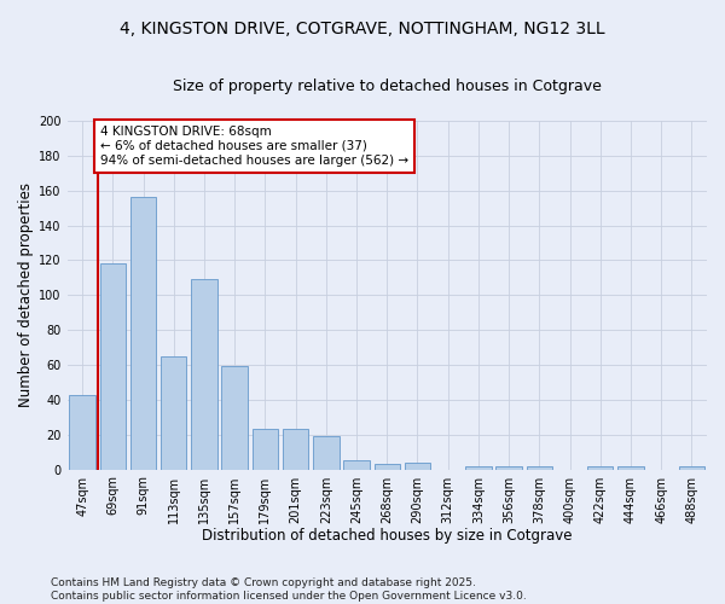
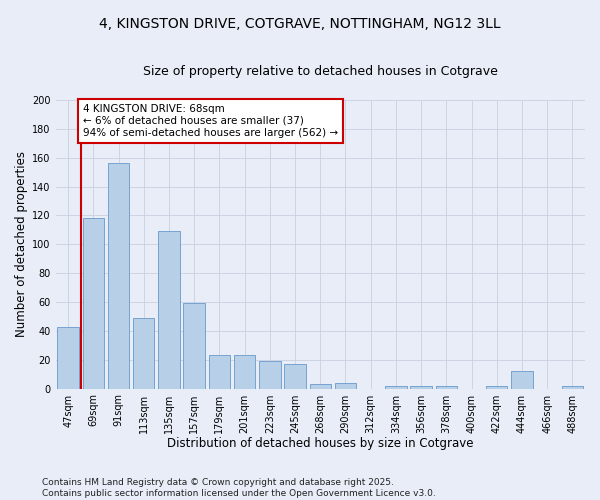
113sqm: 65 -> 49
245sqm: 5 -> 17
444sqm: 2 -> 12
